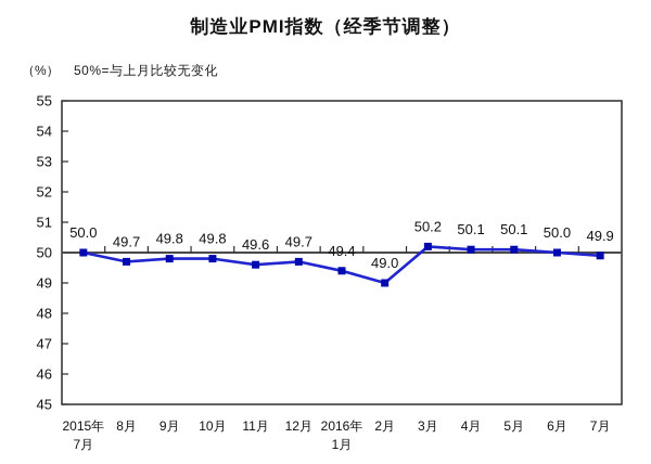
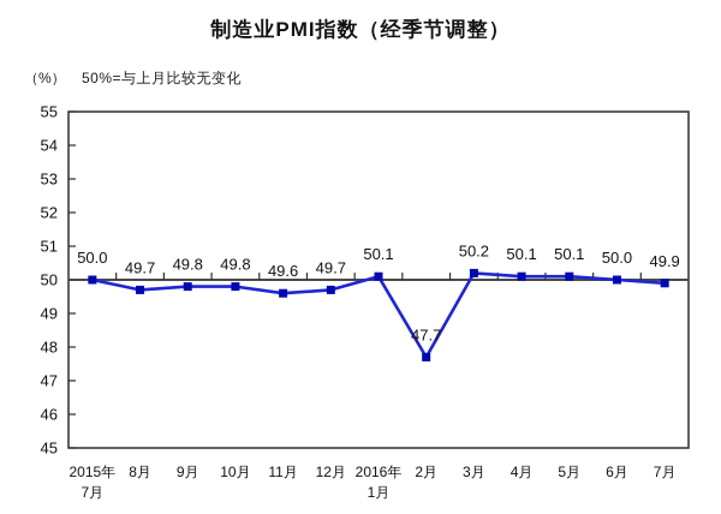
2016年 1月: 49.4 -> 50.1
2月: 49.0 -> 47.7
